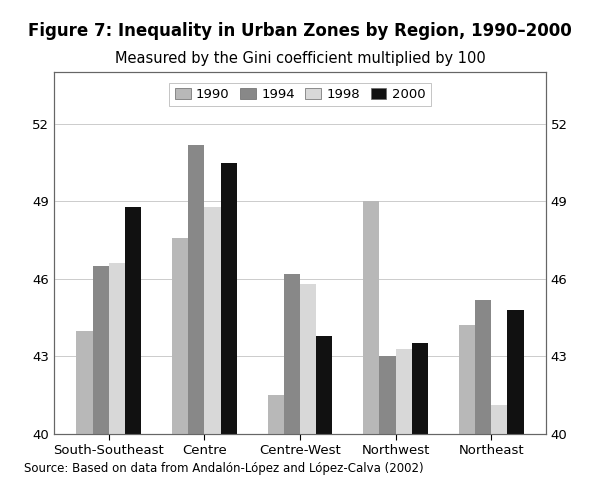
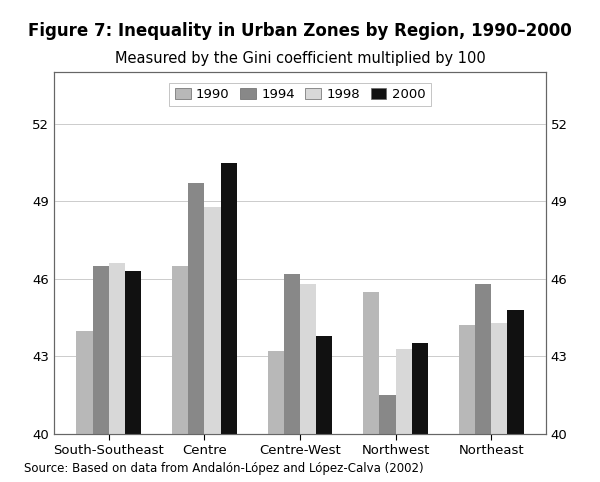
2000/South-Southeast: 48.8 -> 46.3
1990/Centre: 47.6 -> 46.5
1994/Centre: 51.2 -> 49.7
1990/Centre-West: 41.5 -> 43.2
1990/Northwest: 49.0 -> 45.5
1994/Northwest: 43.0 -> 41.5
1994/Northeast: 45.2 -> 45.8
1998/Northeast: 41.1 -> 44.3
